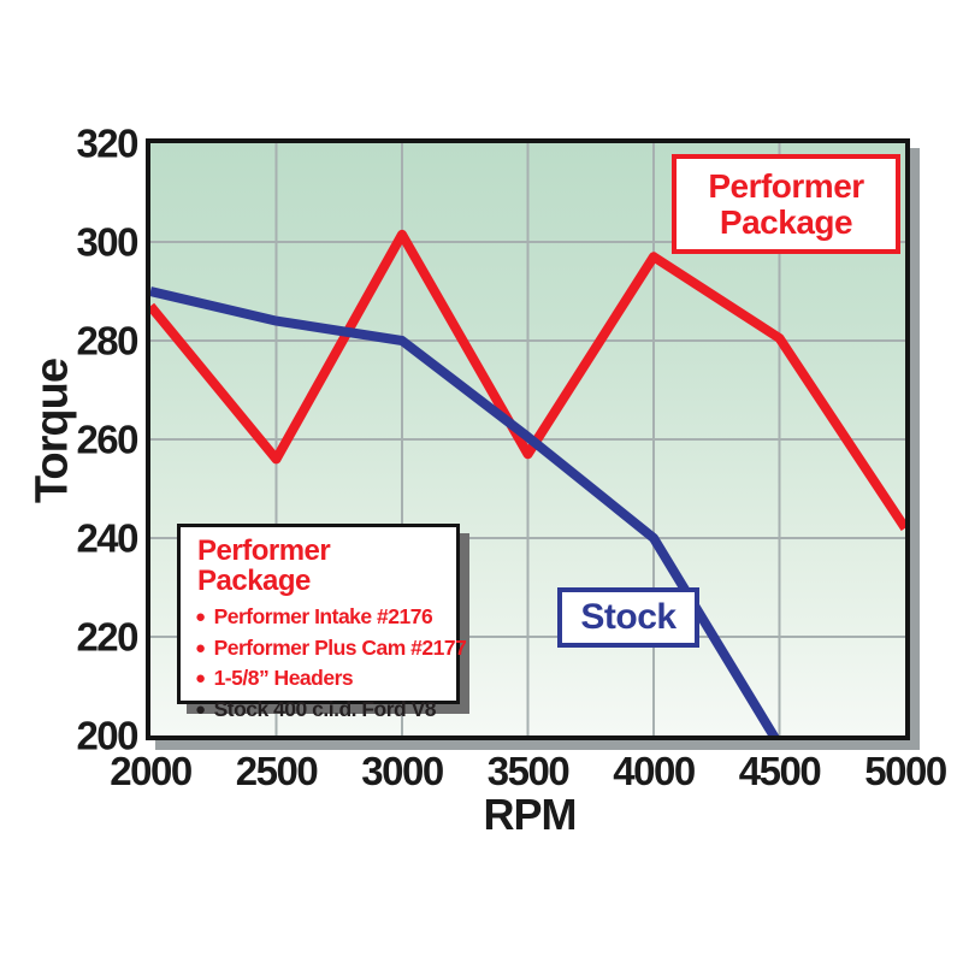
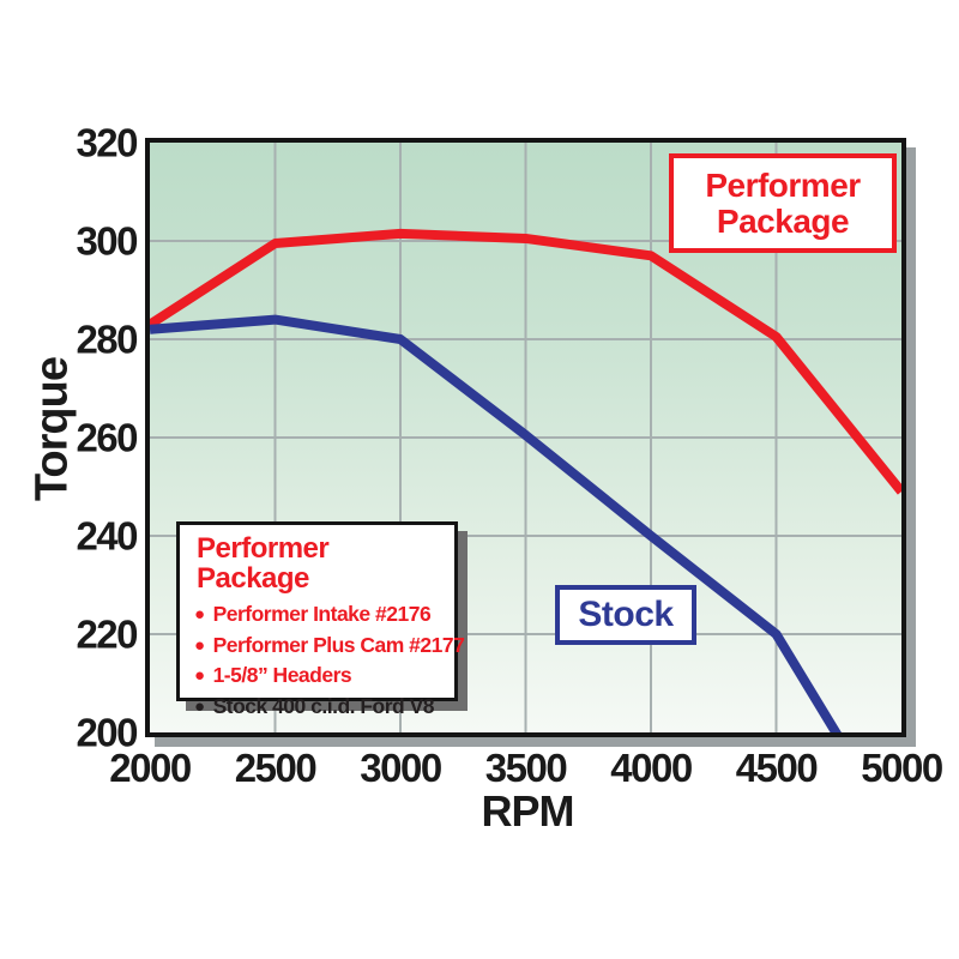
Performer Package/2000: 287 -> 283
Stock/2000: 290 -> 282
Performer Package/2500: 256 -> 300
Performer Package/3500: 257 -> 300
Stock/4500: 198 -> 220
Performer Package/5000: 242 -> 249
